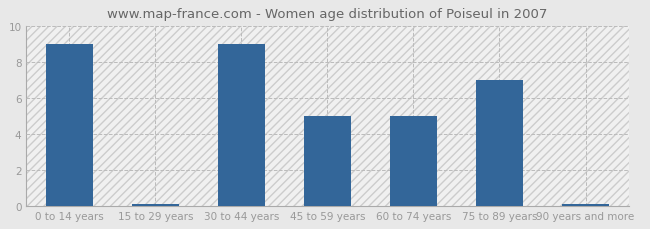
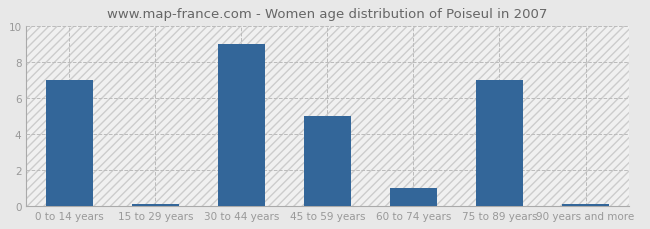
0 to 14 years: 9.0 -> 7.0
60 to 74 years: 5.0 -> 1.0
